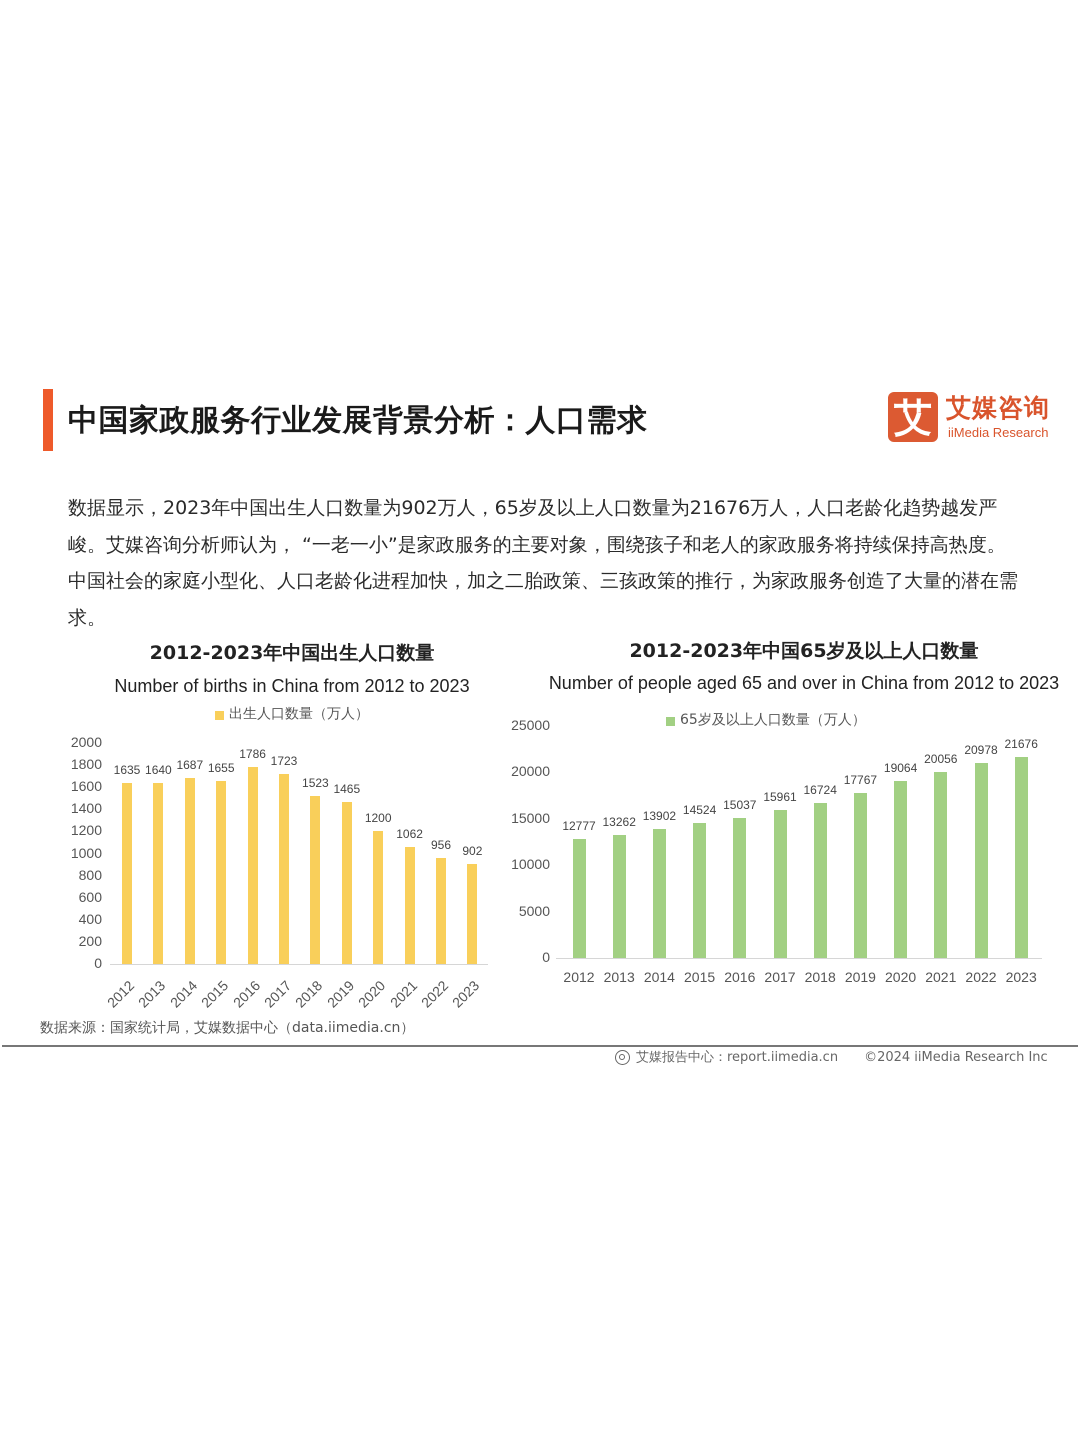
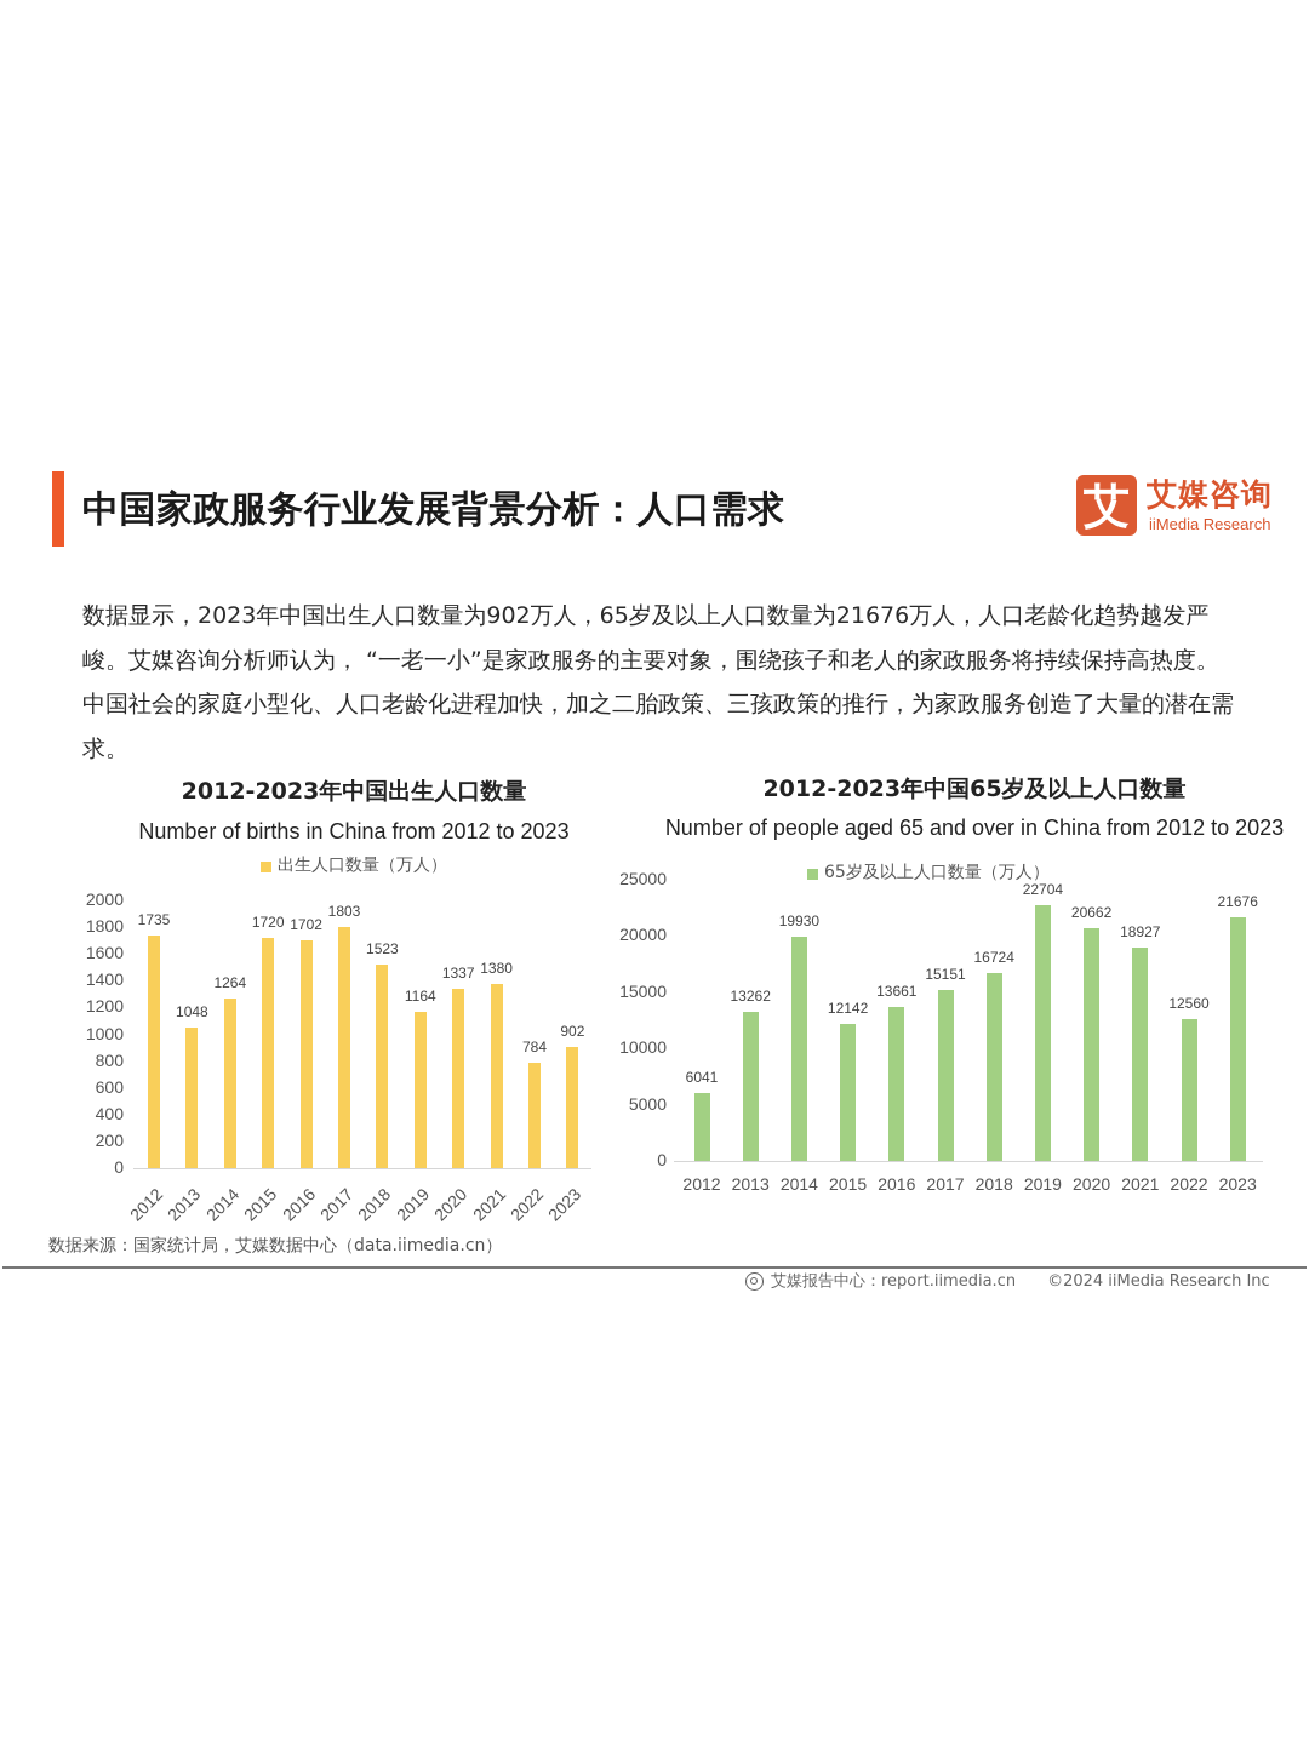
2012-2023年中国出生人口数量/2012: 1635 -> 1735
2012-2023年中国出生人口数量/2013: 1640 -> 1048
2012-2023年中国出生人口数量/2014: 1687 -> 1264
2012-2023年中国出生人口数量/2015: 1655 -> 1720
2012-2023年中国出生人口数量/2016: 1786 -> 1702
2012-2023年中国出生人口数量/2017: 1723 -> 1803
2012-2023年中国出生人口数量/2019: 1465 -> 1164
2012-2023年中国出生人口数量/2020: 1200 -> 1337
2012-2023年中国出生人口数量/2021: 1062 -> 1380
2012-2023年中国出生人口数量/2022: 956 -> 784
2012-2023年中国65岁及以上人口数量/2012: 12777 -> 6041
2012-2023年中国65岁及以上人口数量/2014: 13902 -> 19930
2012-2023年中国65岁及以上人口数量/2015: 14524 -> 12142
2012-2023年中国65岁及以上人口数量/2016: 15037 -> 13661
2012-2023年中国65岁及以上人口数量/2017: 15961 -> 15151
2012-2023年中国65岁及以上人口数量/2019: 17767 -> 22704
2012-2023年中国65岁及以上人口数量/2020: 19064 -> 20662
2012-2023年中国65岁及以上人口数量/2021: 20056 -> 18927
2012-2023年中国65岁及以上人口数量/2022: 20978 -> 12560
